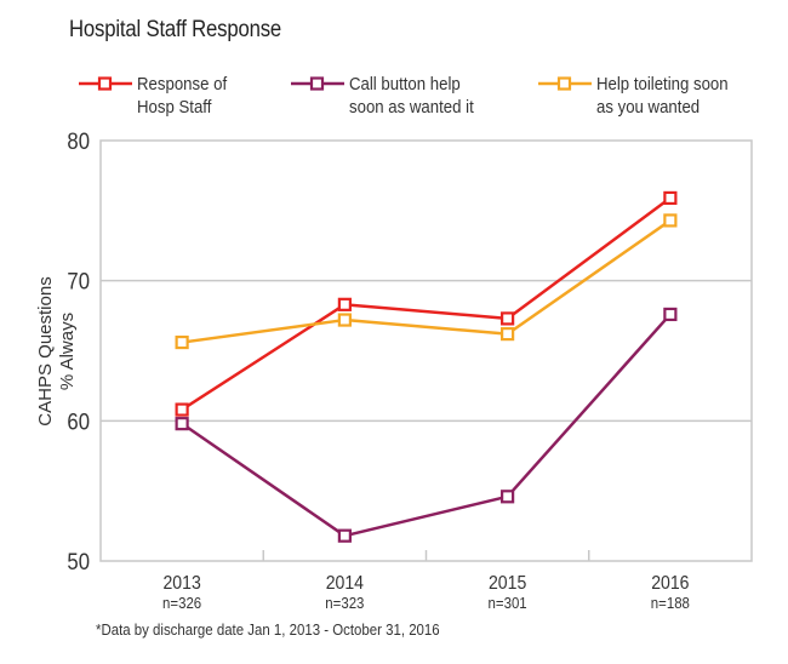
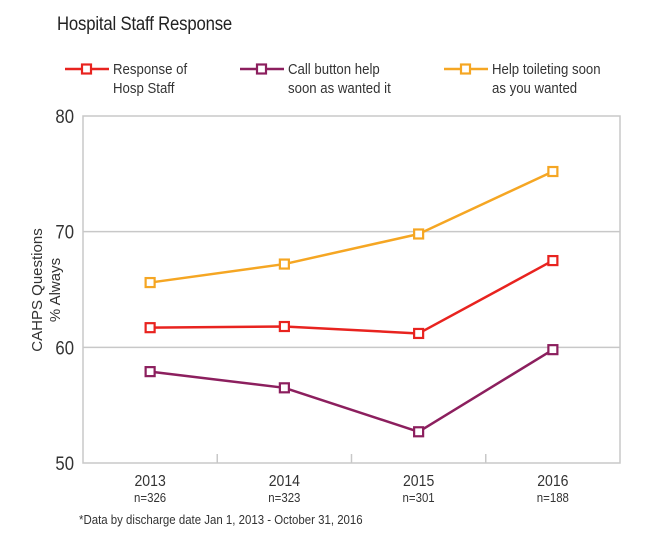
Response of Hosp Staff/2013: 60.8 -> 61.7
Call button help soon as wanted it/2013: 59.8 -> 57.9
Response of Hosp Staff/2014: 68.3 -> 61.8
Call button help soon as wanted it/2014: 51.8 -> 56.5
Response of Hosp Staff/2015: 67.3 -> 61.2
Call button help soon as wanted it/2015: 54.6 -> 52.7
Help toileting soon as you wanted/2015: 66.2 -> 69.8
Response of Hosp Staff/2016: 75.9 -> 67.5
Call button help soon as wanted it/2016: 67.6 -> 59.8
Help toileting soon as you wanted/2016: 74.3 -> 75.2
